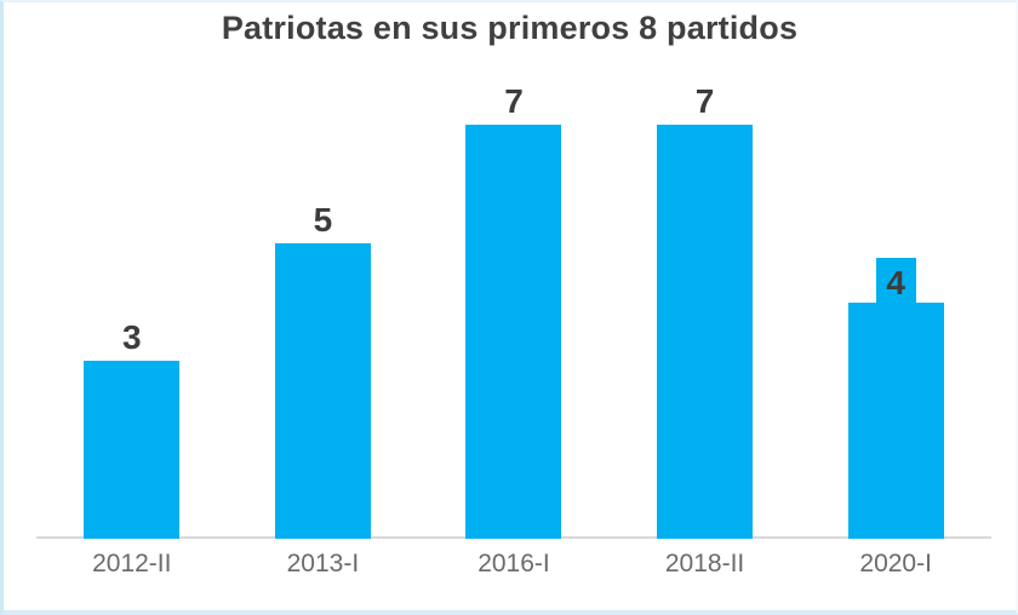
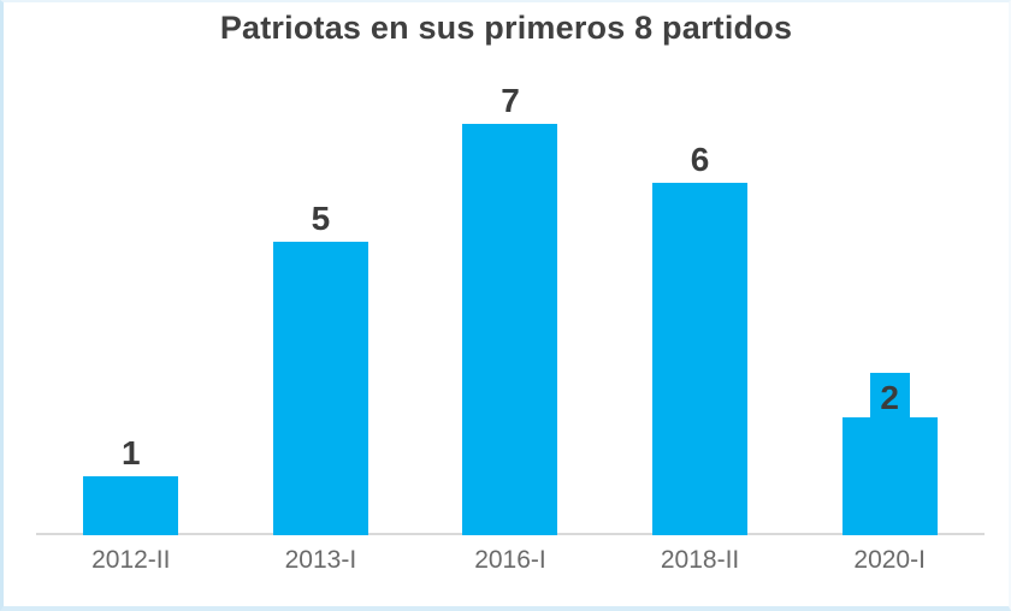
2012-II: 3 -> 1
2018-II: 7 -> 6
2020-I: 4 -> 2
